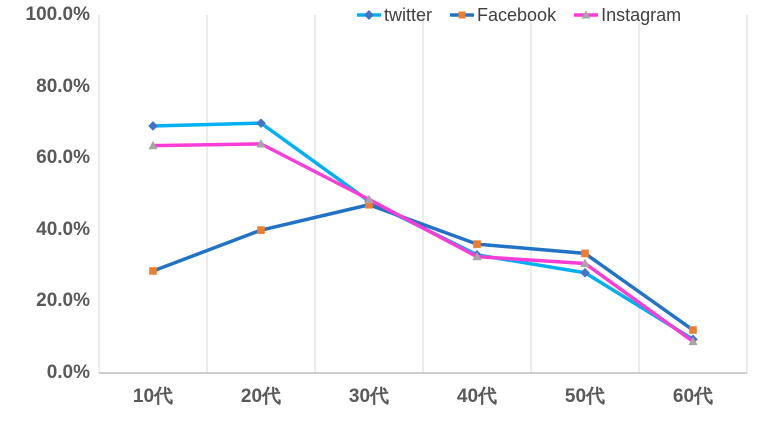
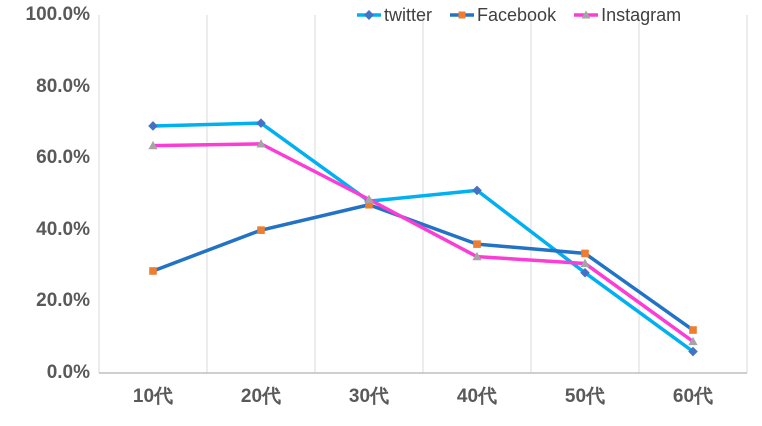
twitter/40代: 33% -> 51%
twitter/60代: 9% -> 6%
